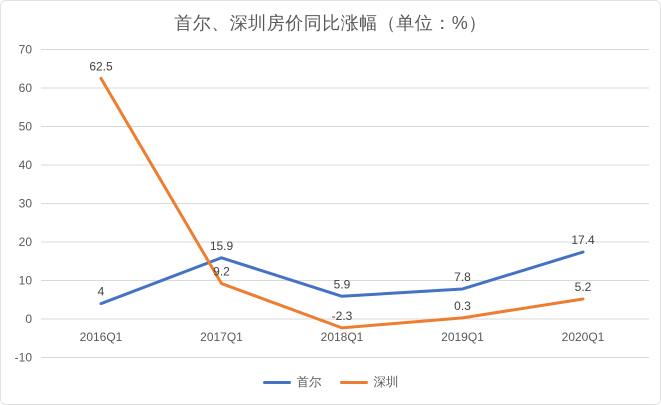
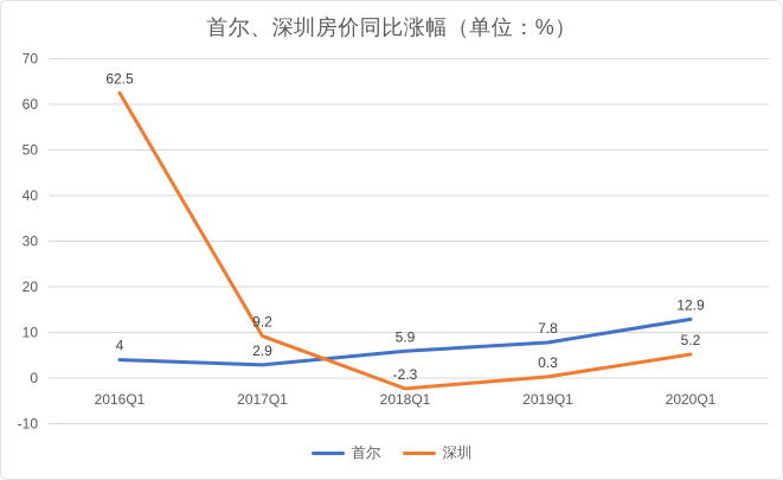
首尔/2017Q1: 15.9 -> 2.9
首尔/2020Q1: 17.4 -> 12.9
